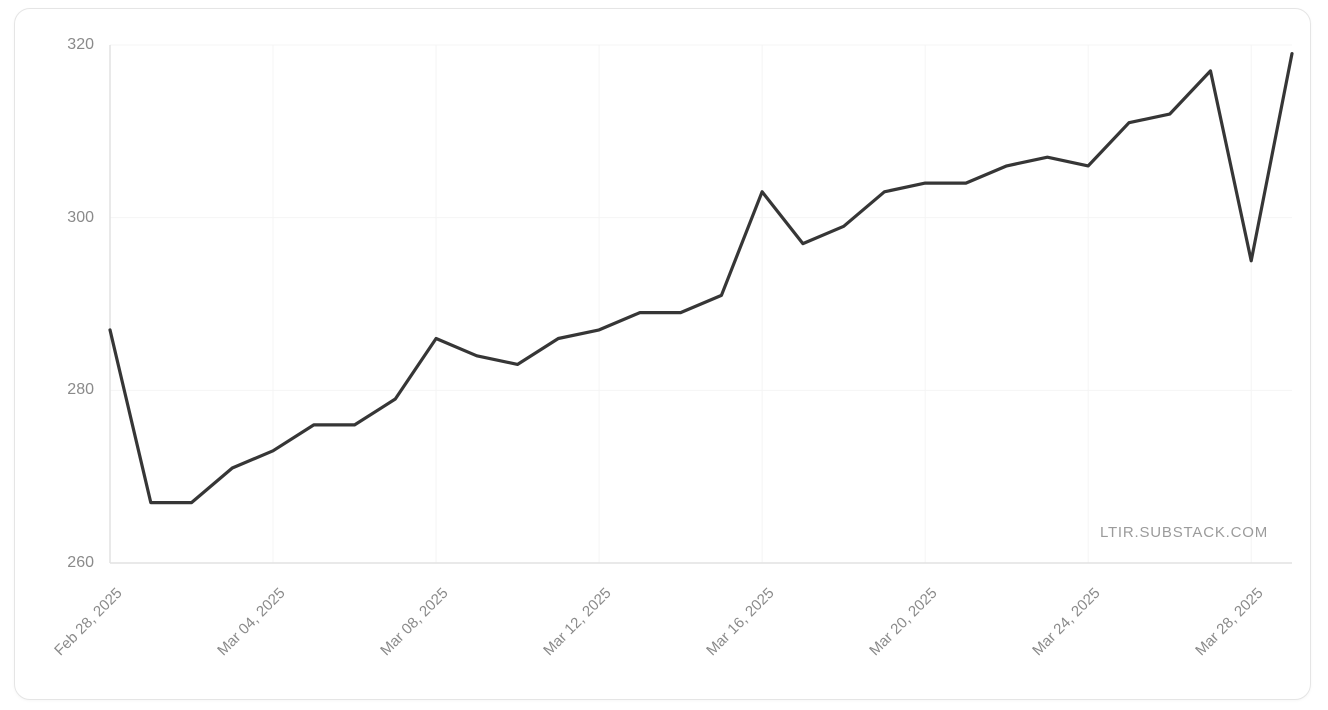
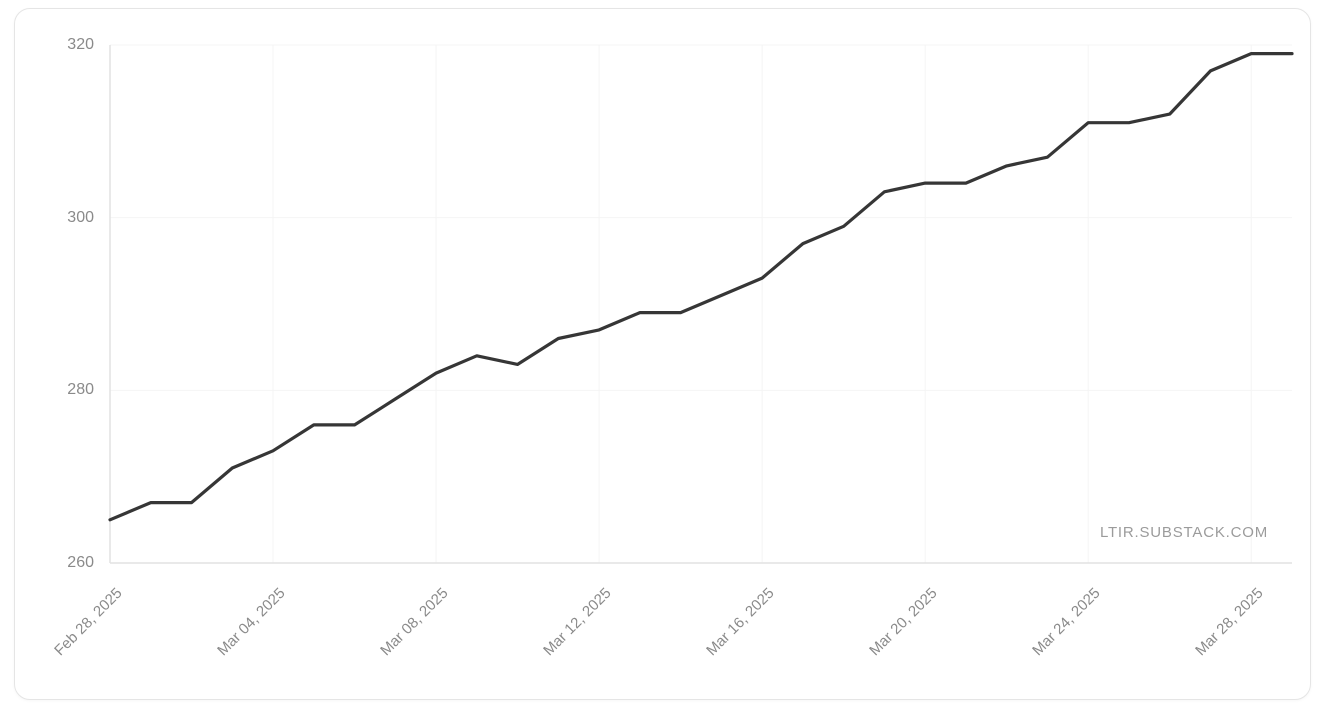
Feb 28, 2025: 287 -> 265
Mar 08, 2025: 286 -> 282
Mar 16, 2025: 303 -> 293
Mar 24, 2025: 306 -> 311
Mar 28, 2025: 295 -> 319
